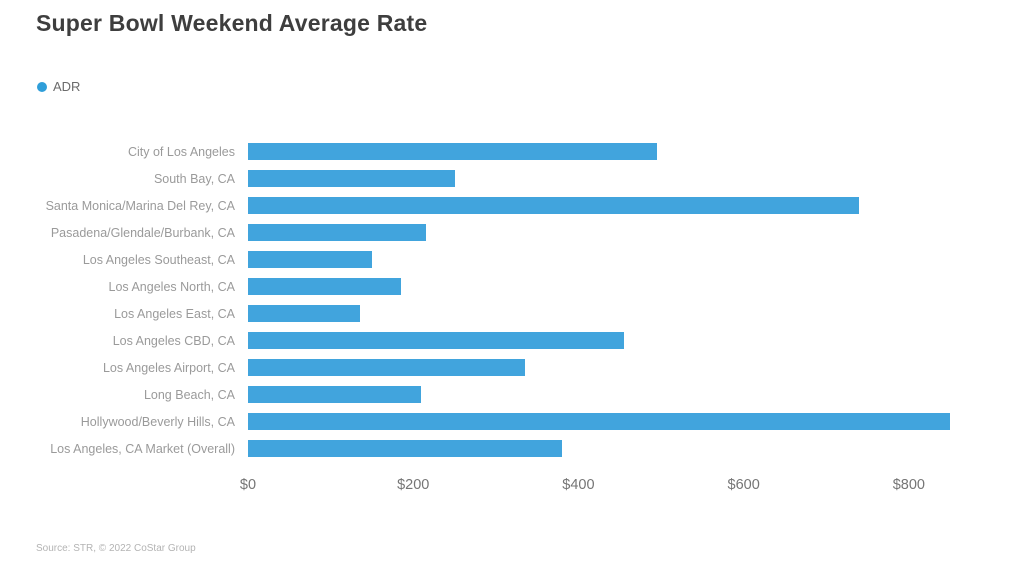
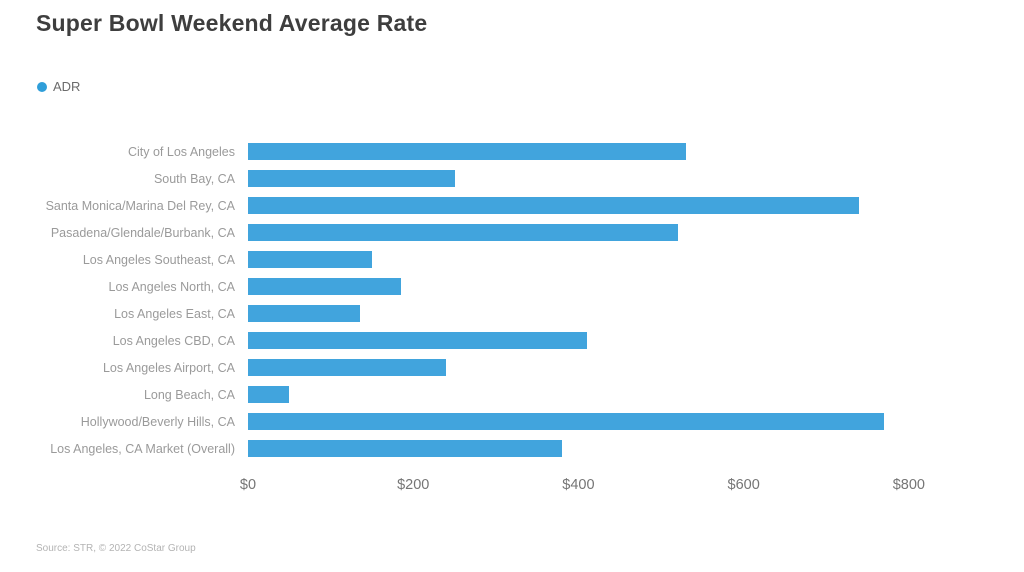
City of Los Angeles: $500 -> $530
Pasadena/Glendale/Burbank, CA: $220 -> $520
Los Angeles CBD, CA: $460 -> $410
Los Angeles Airport, CA: $340 -> $240
Long Beach, CA: $210 -> $50
Hollywood/Beverly Hills, CA: $850 -> $770
